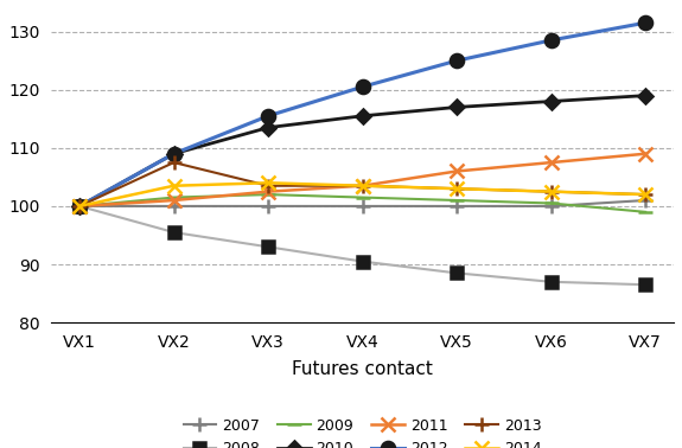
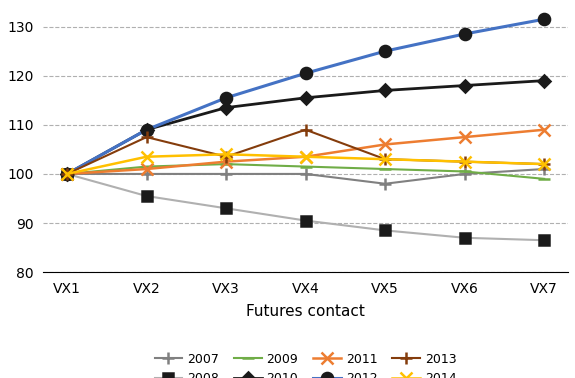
2013/VX4: 103.5 -> 109.0
2007/VX5: 100 -> 98
